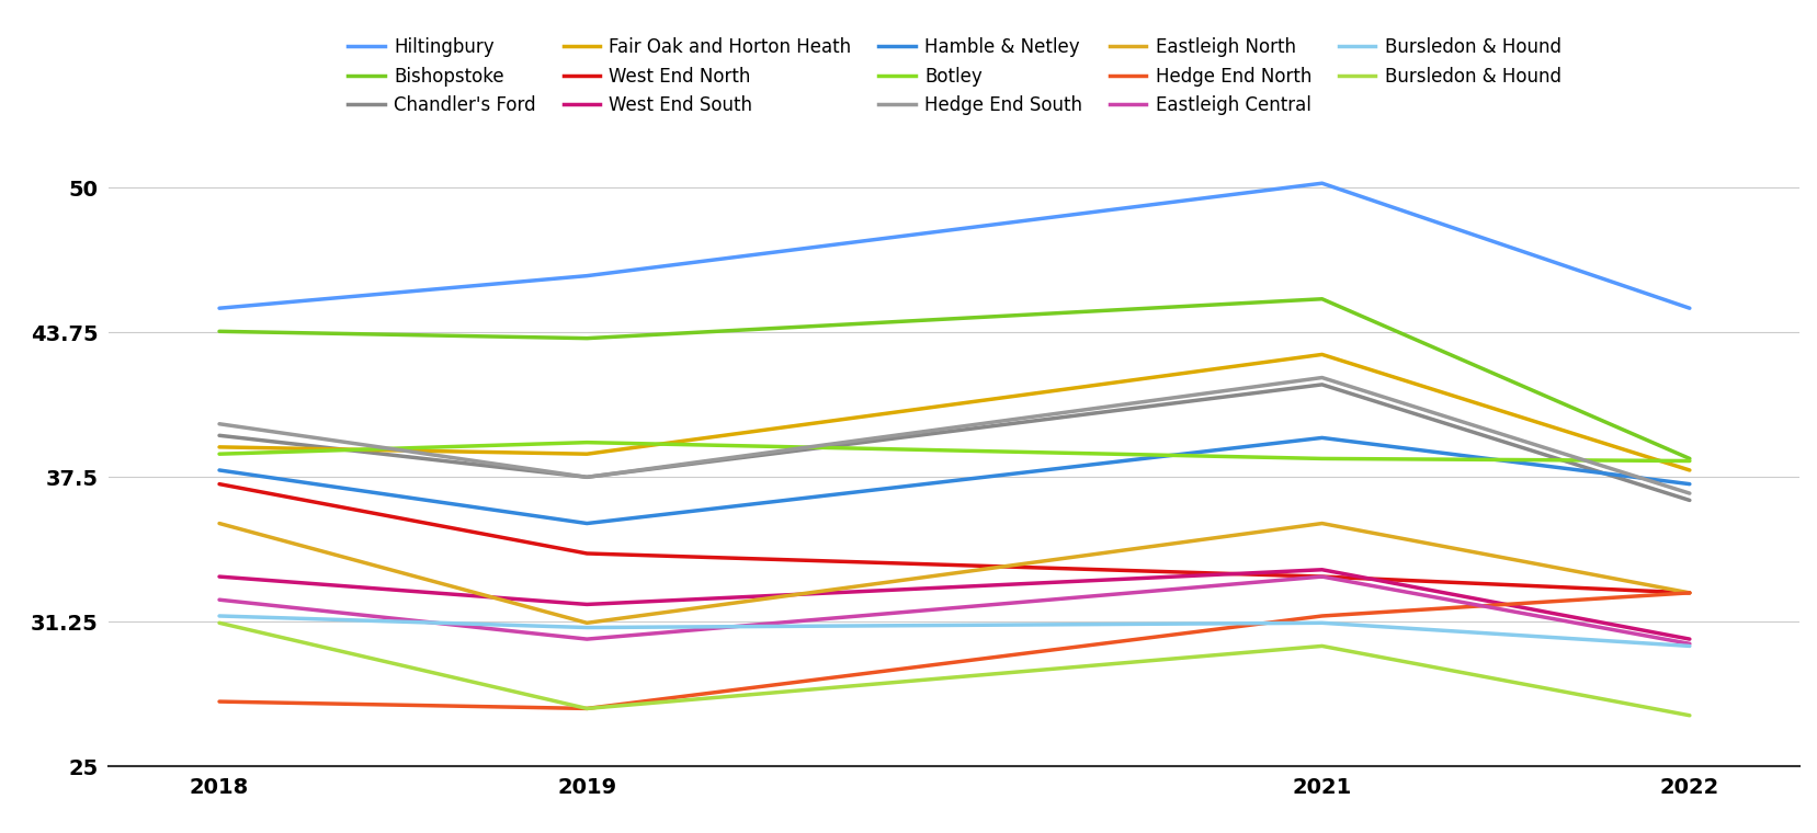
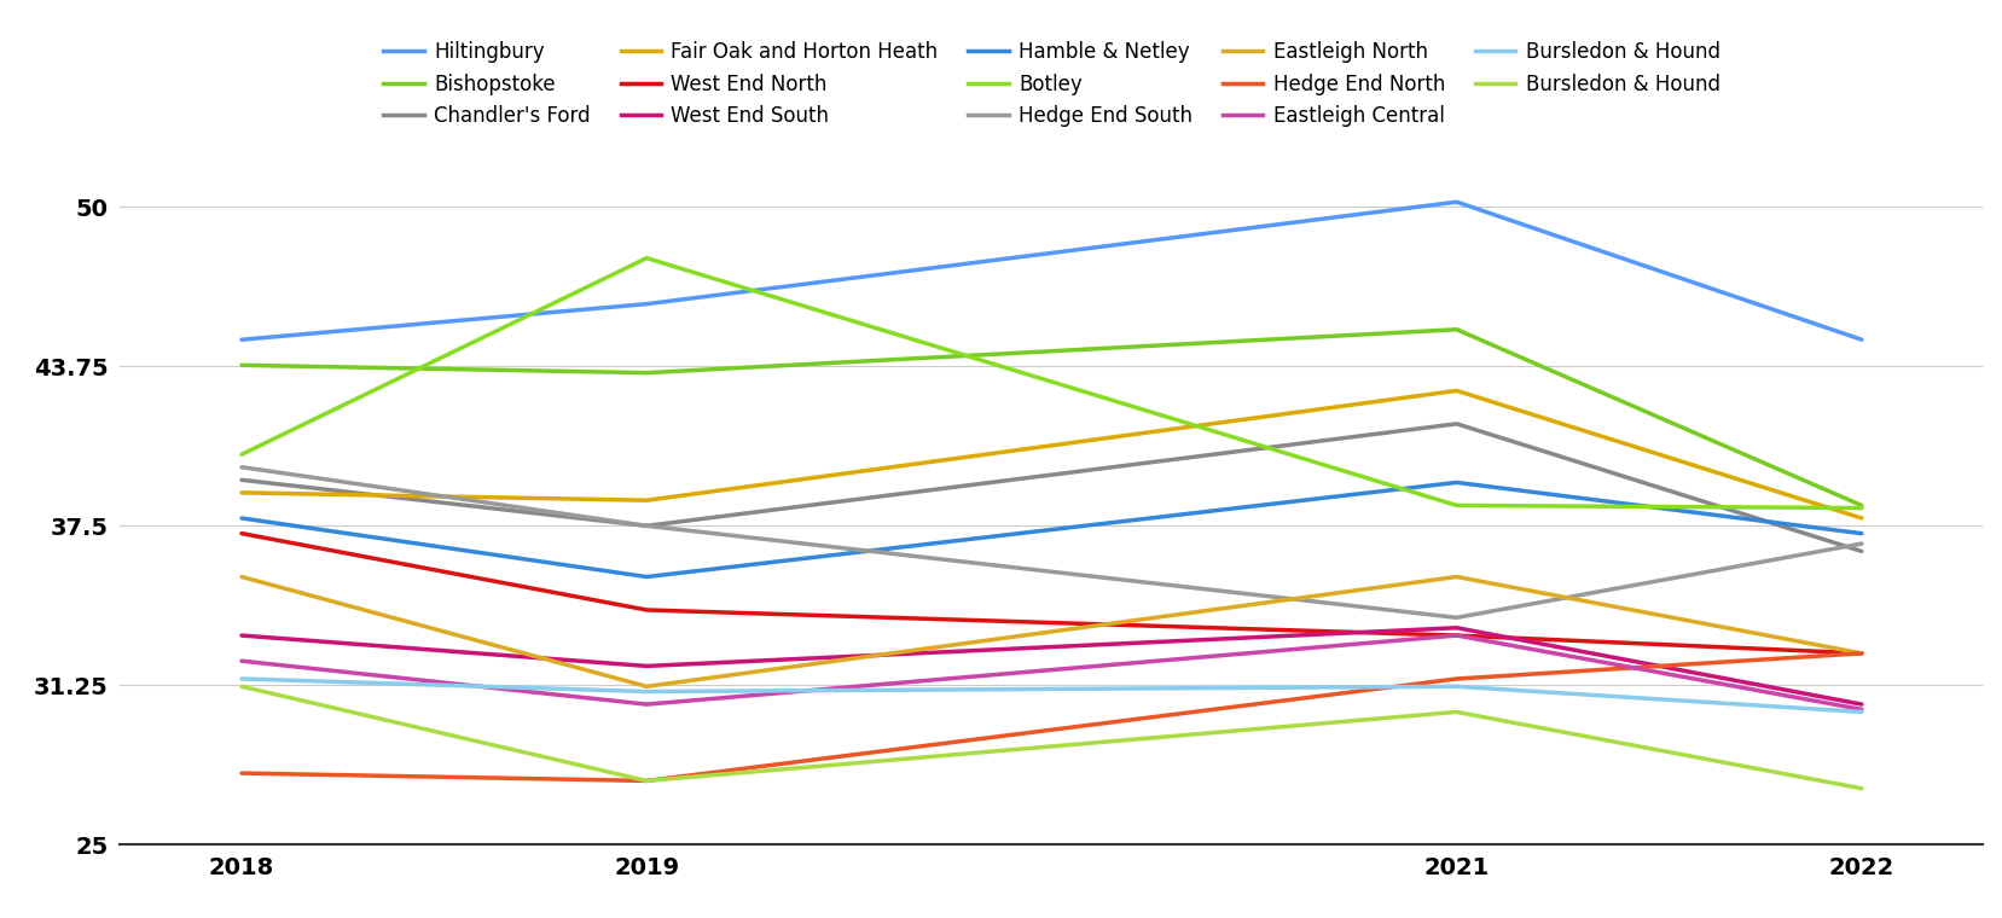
Botley/2018: 38.5 -> 40.3
Botley/2019: 39.0 -> 48.0
Hedge End South/2021: 41.8 -> 33.9
